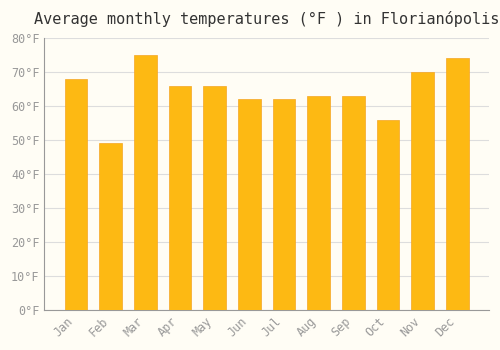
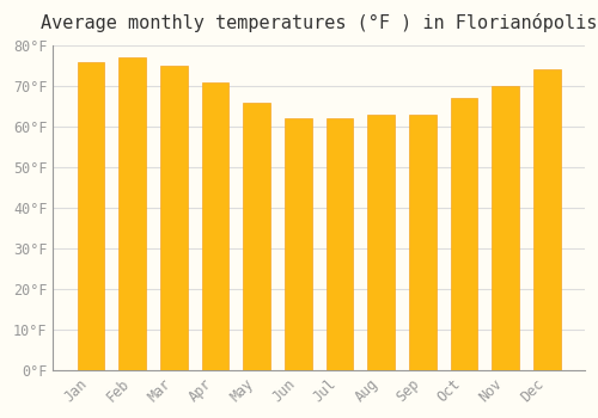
Jan: 68°F -> 76°F
Feb: 49°F -> 77°F
Apr: 66°F -> 71°F
Oct: 56°F -> 67°F
